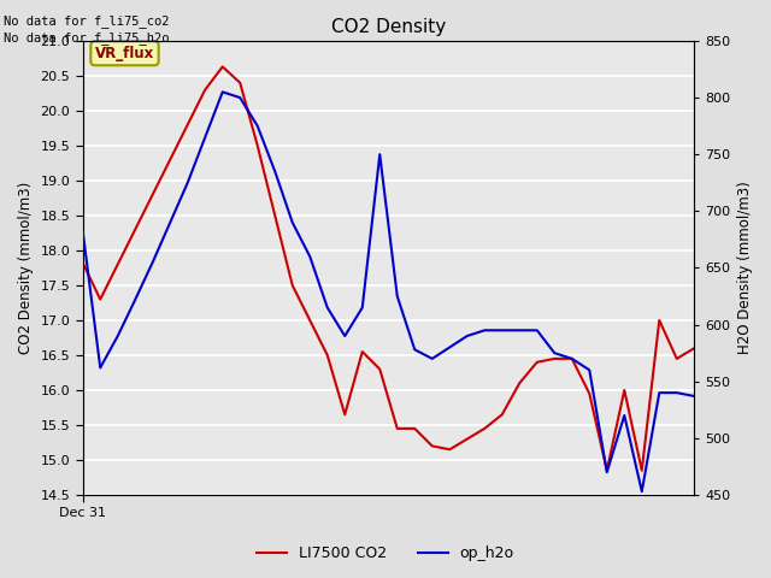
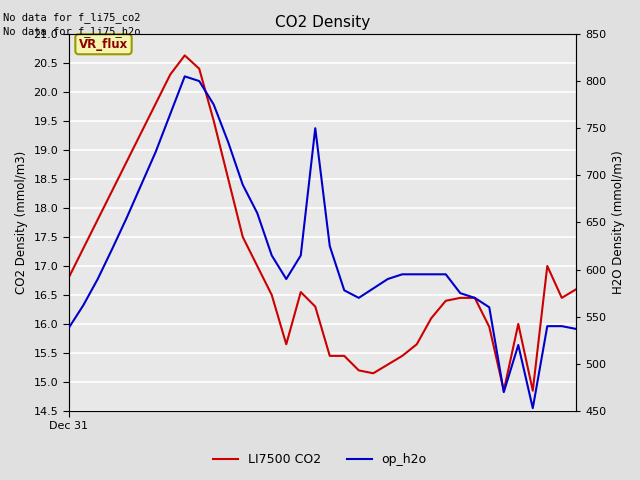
LI7500 CO2/Dec 31: 17.82 -> 16.80
op_h2o/Dec 31: 682 -> 538
